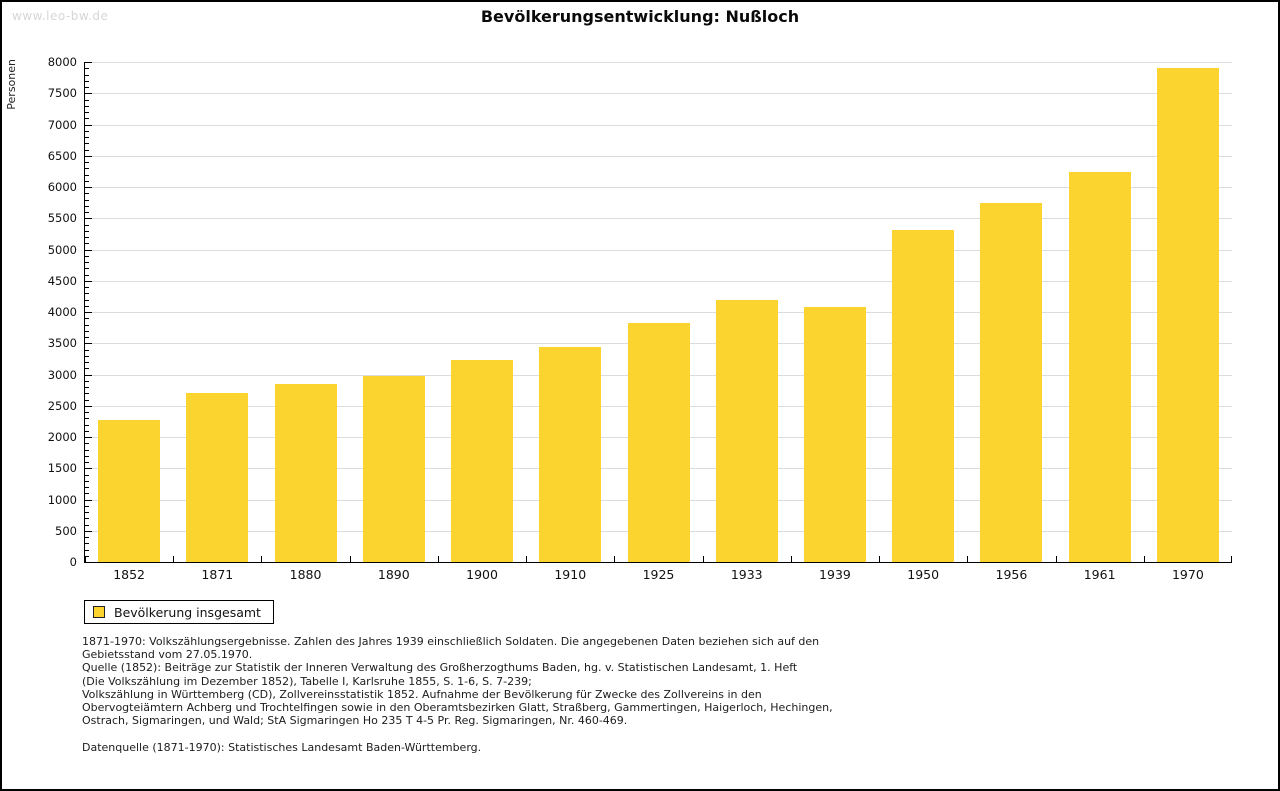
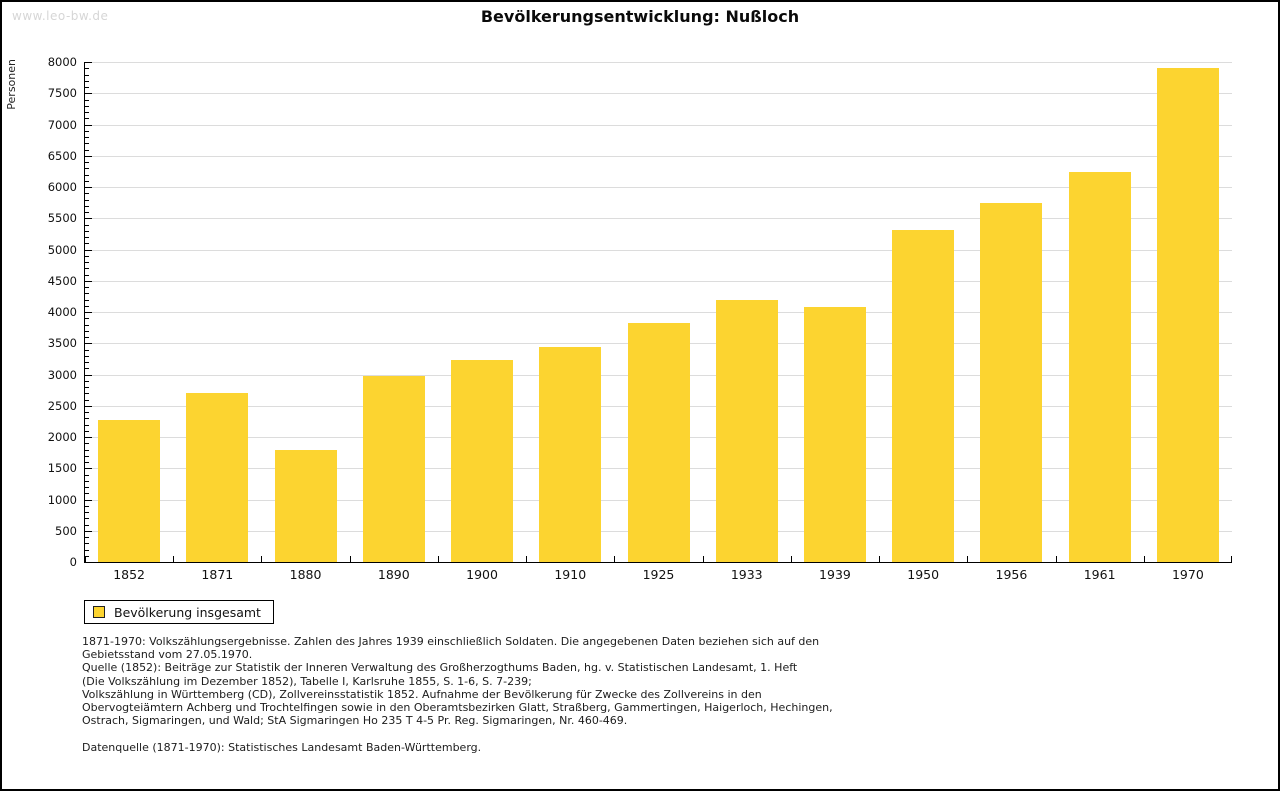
1880: 2800 -> 1800
